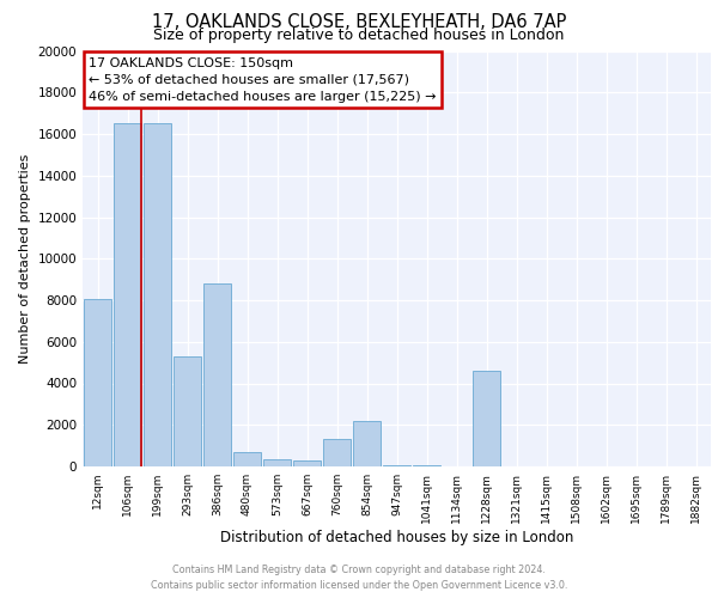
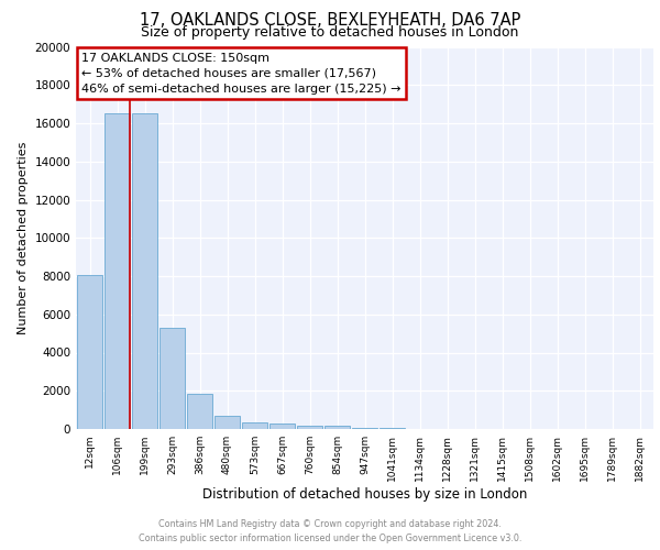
386sqm: 8800 -> 1800
760sqm: 1300 -> 200
854sqm: 2200 -> 200
1228sqm: 4600 -> 0
